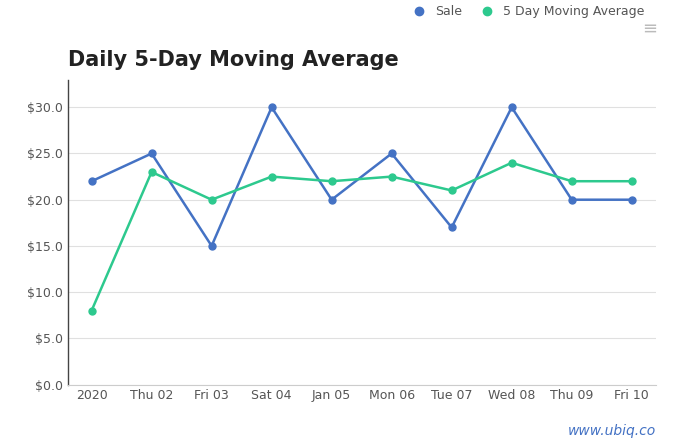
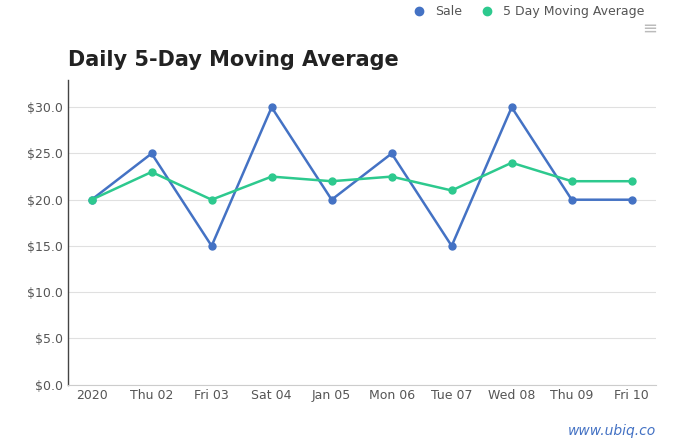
Sale/2020: $22 -> $20
5 Day Moving Average/2020: $8.0 -> $20.0
Sale/Tue 07: $17 -> $15
